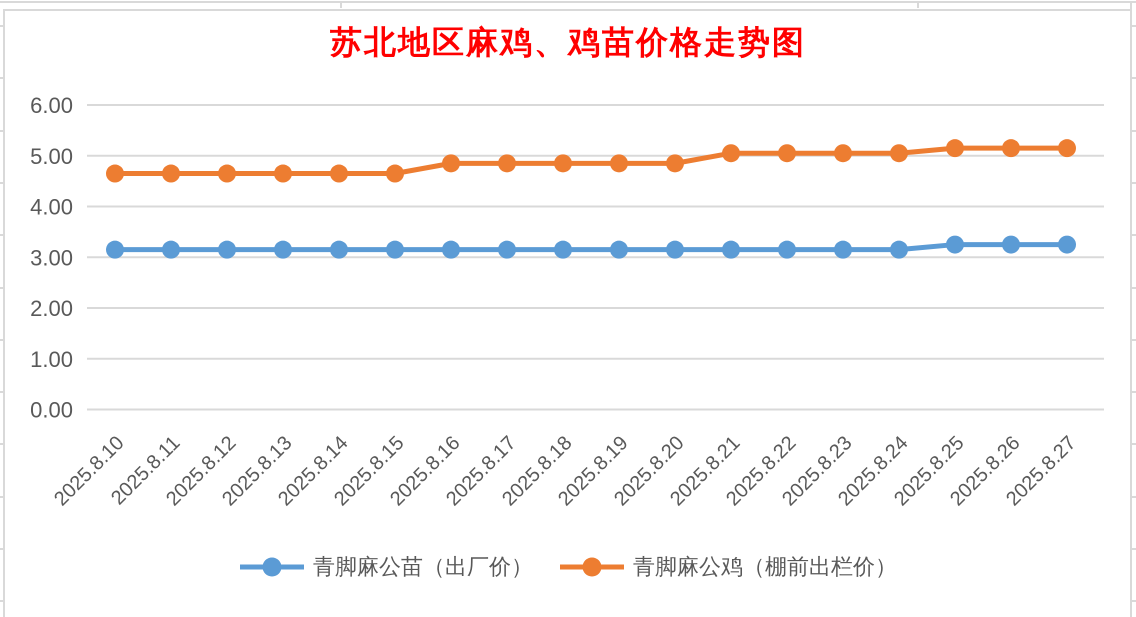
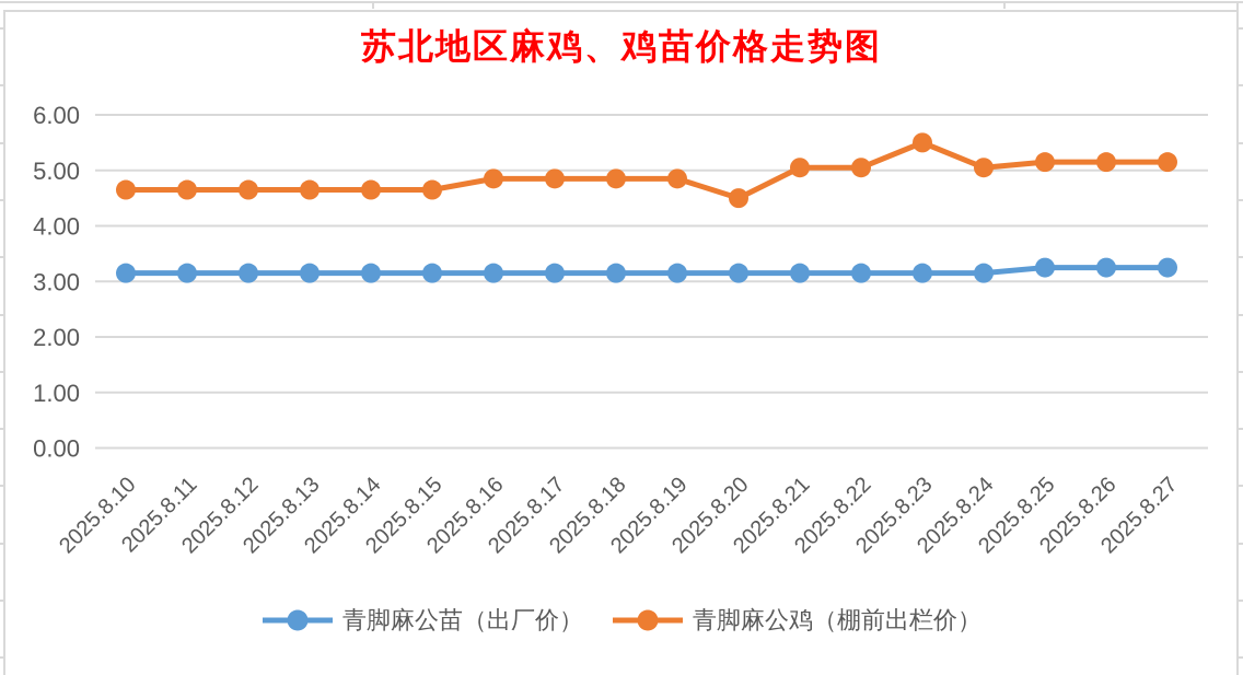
青脚麻公鸡（棚前出栏价）/2025.8.20: 4.8 -> 4.5
青脚麻公鸡（棚前出栏价）/2025.8.23: 5.0 -> 5.5
